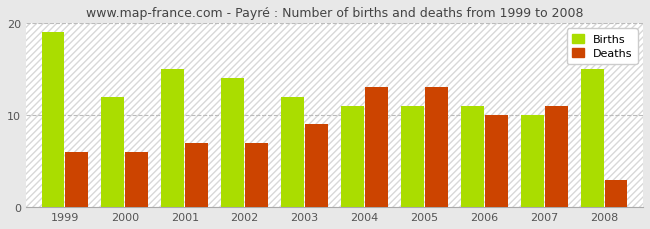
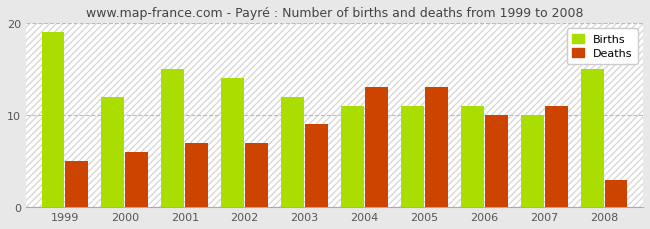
Deaths/1999: 6 -> 5
